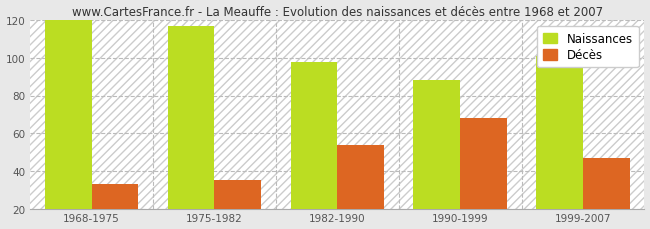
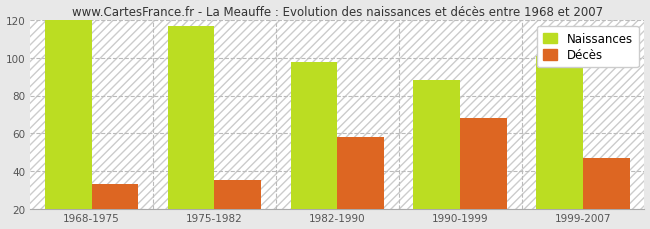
Décès/1982-1990: 54 -> 58
